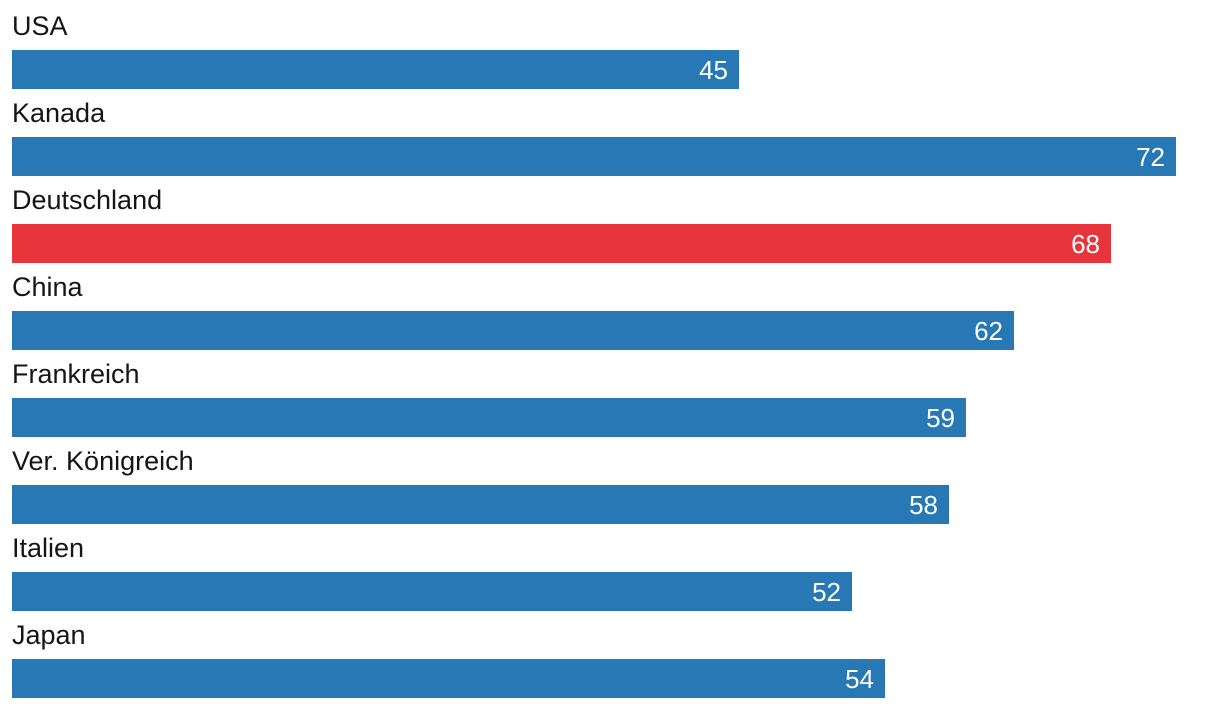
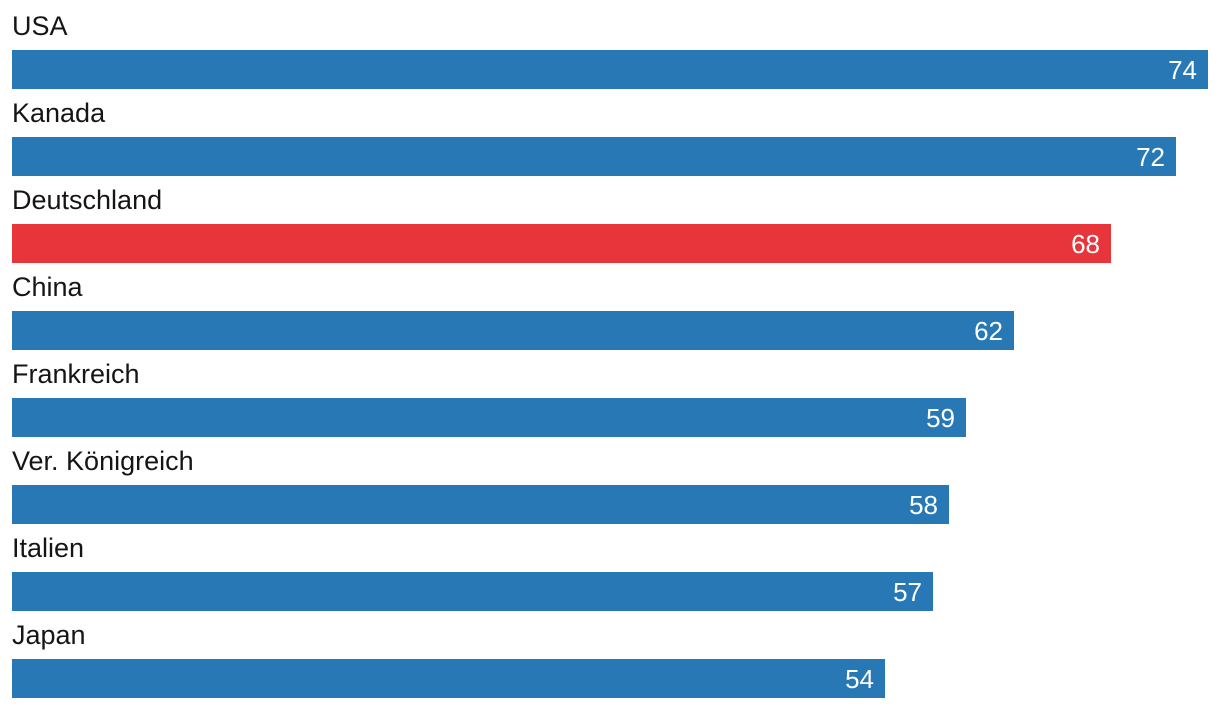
USA: 45 -> 74
Italien: 52 -> 57
